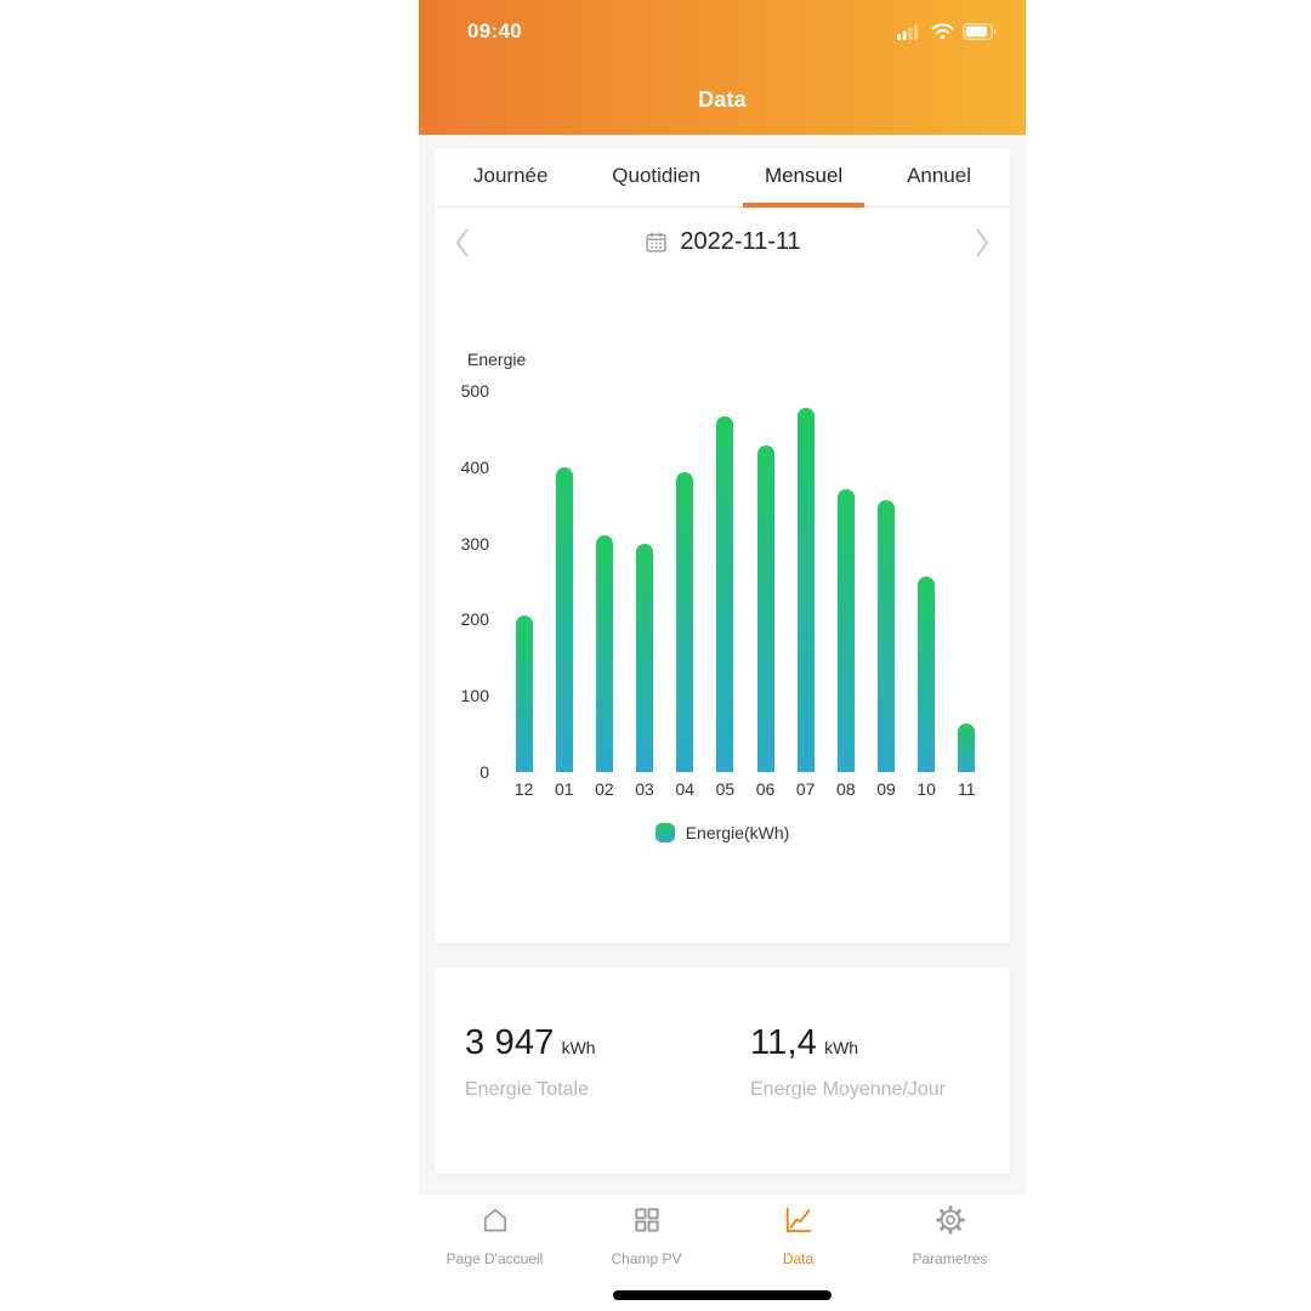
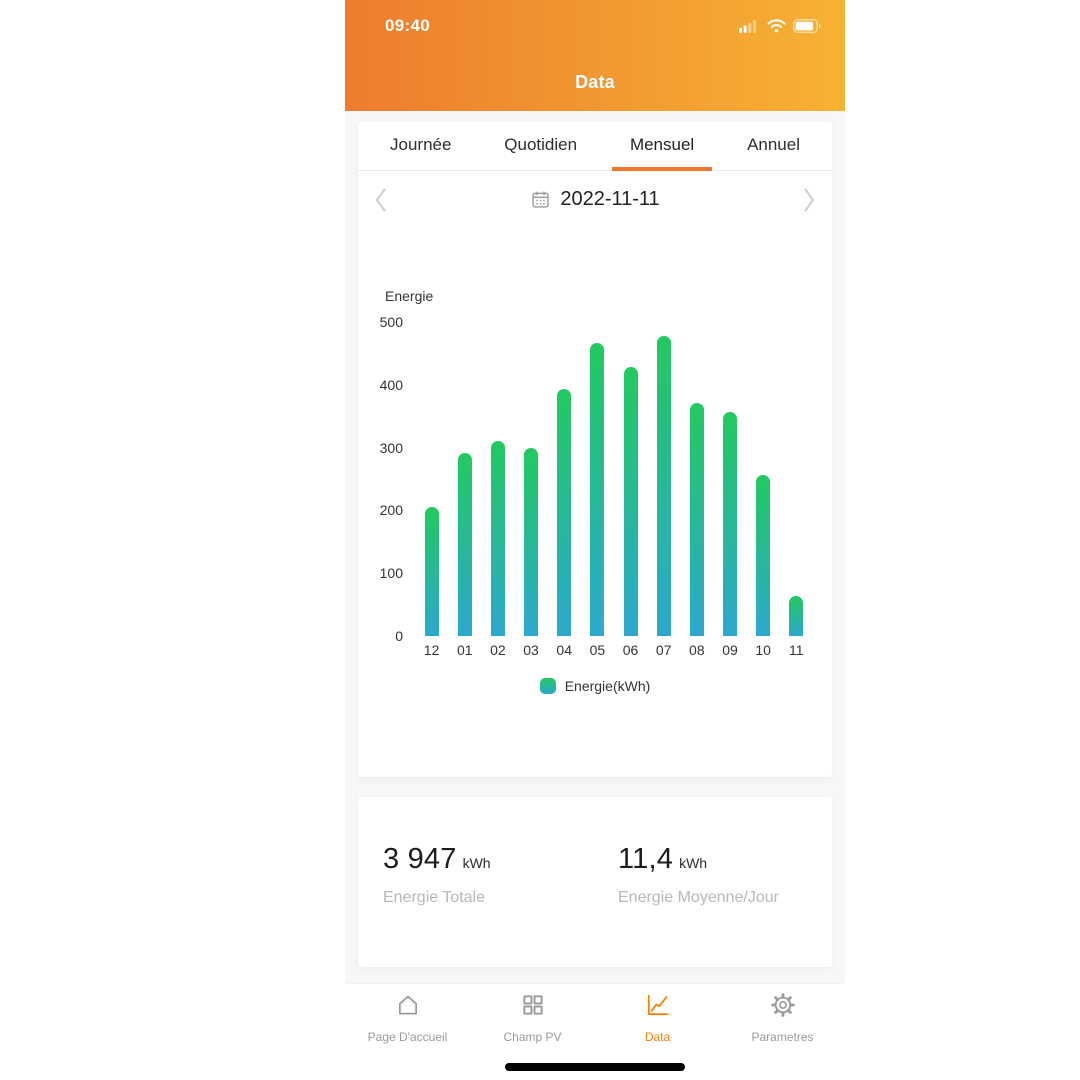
01: 400 -> 290
